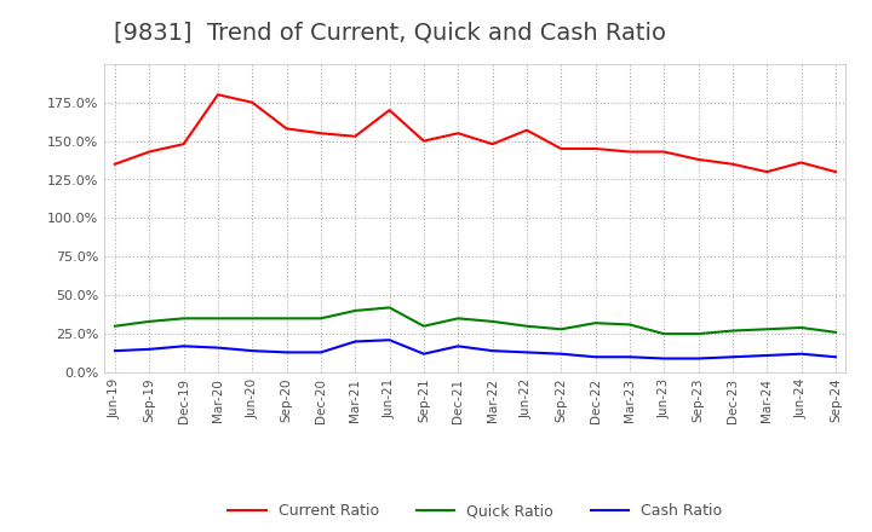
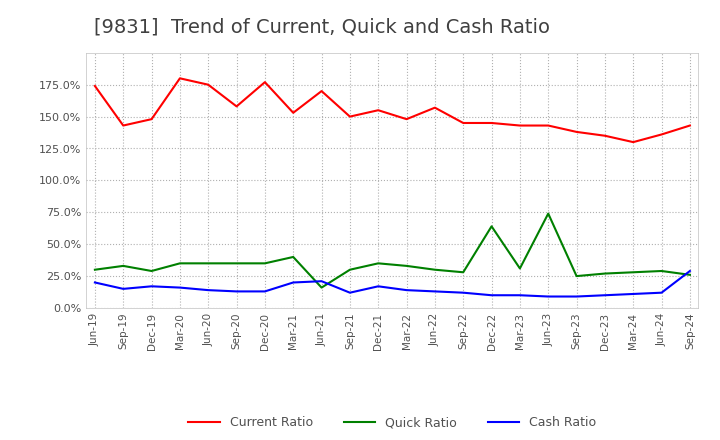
Current Ratio/Jun-19: 135% -> 174%
Cash Ratio/Jun-19: 14% -> 20%
Quick Ratio/Dec-19: 35% -> 29%
Current Ratio/Dec-20: 155% -> 177%
Quick Ratio/Jun-21: 42% -> 16%
Quick Ratio/Dec-22: 32% -> 64%
Quick Ratio/Jun-23: 25% -> 74%
Current Ratio/Sep-24: 130% -> 143%
Cash Ratio/Sep-24: 10% -> 29%
